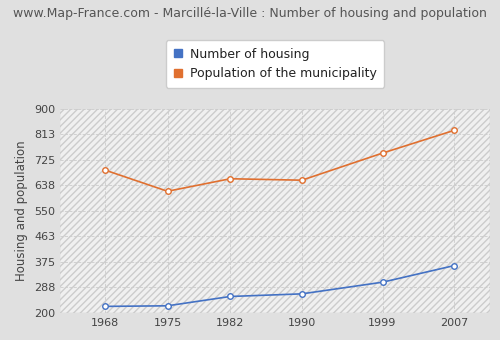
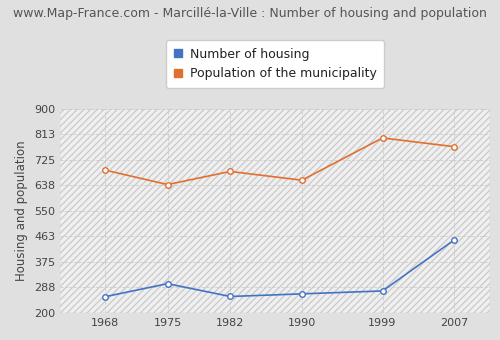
Number of housing/1968: 222 -> 255
Number of housing/1975: 224 -> 300
Population of the municipality/1975: 617 -> 640
Population of the municipality/1982: 660 -> 685
Number of housing/1999: 305 -> 275
Population of the municipality/1999: 748 -> 800
Number of housing/2007: 362 -> 450
Population of the municipality/2007: 826 -> 770
